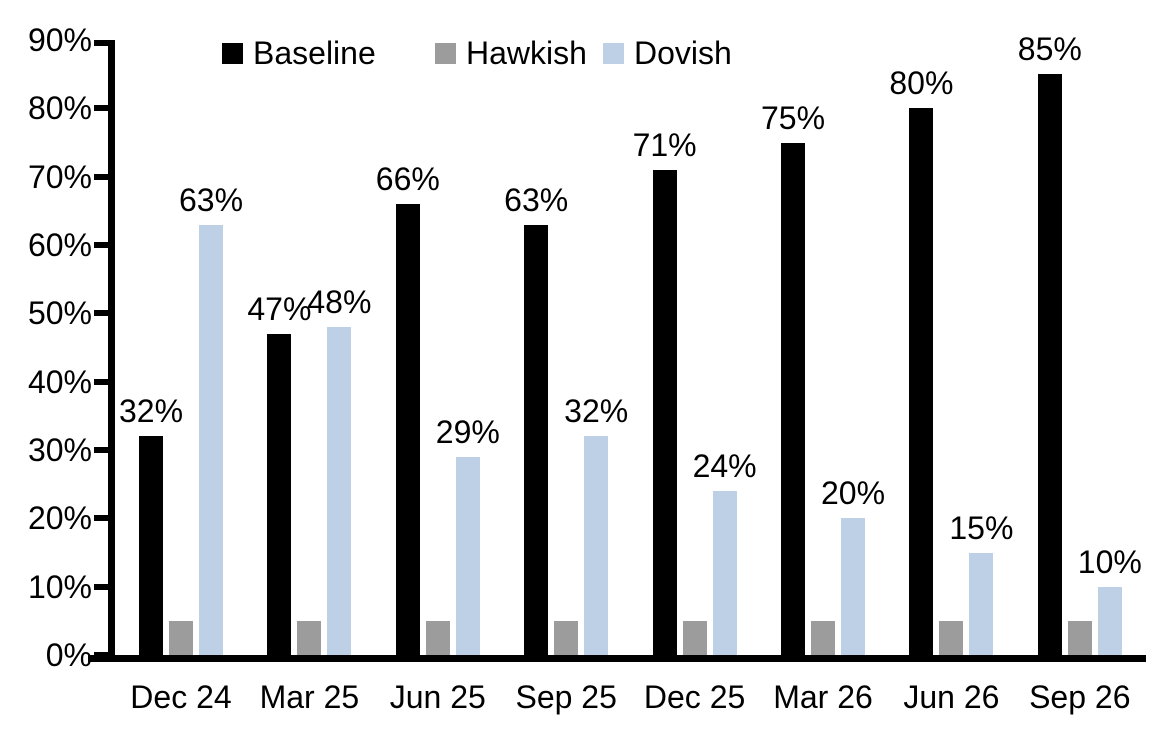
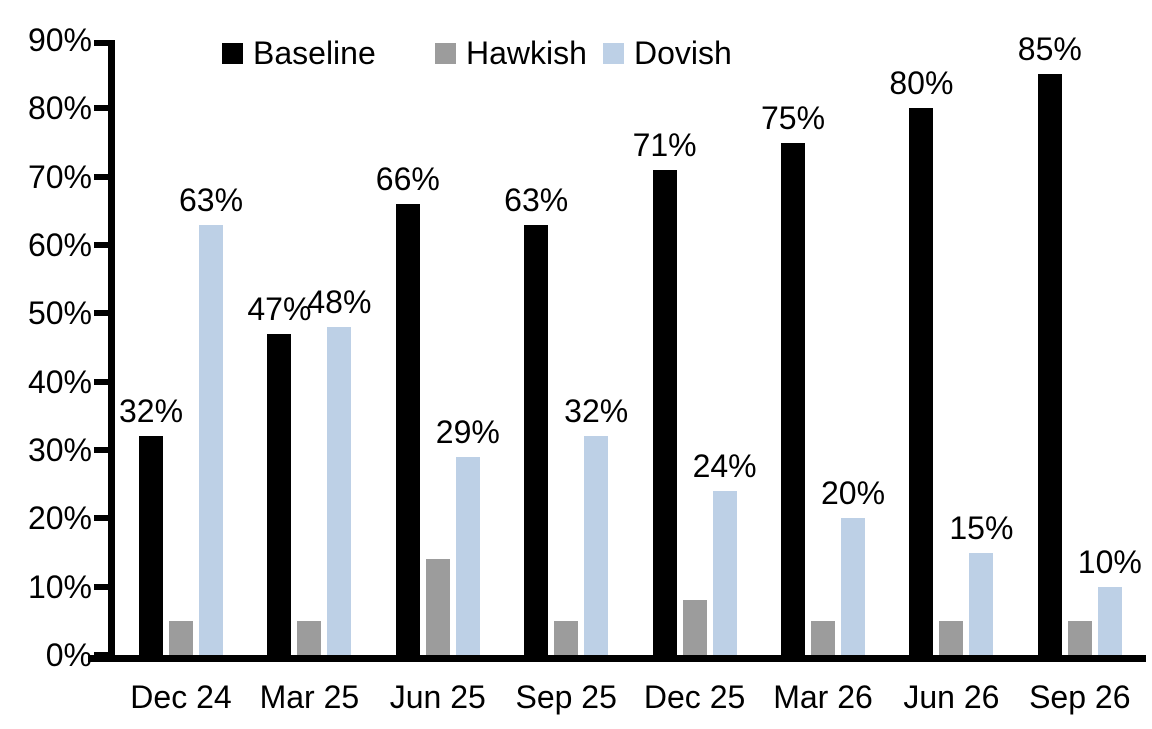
Hawkish/Jun 25: 5% -> 14%
Hawkish/Dec 25: 5% -> 8%
